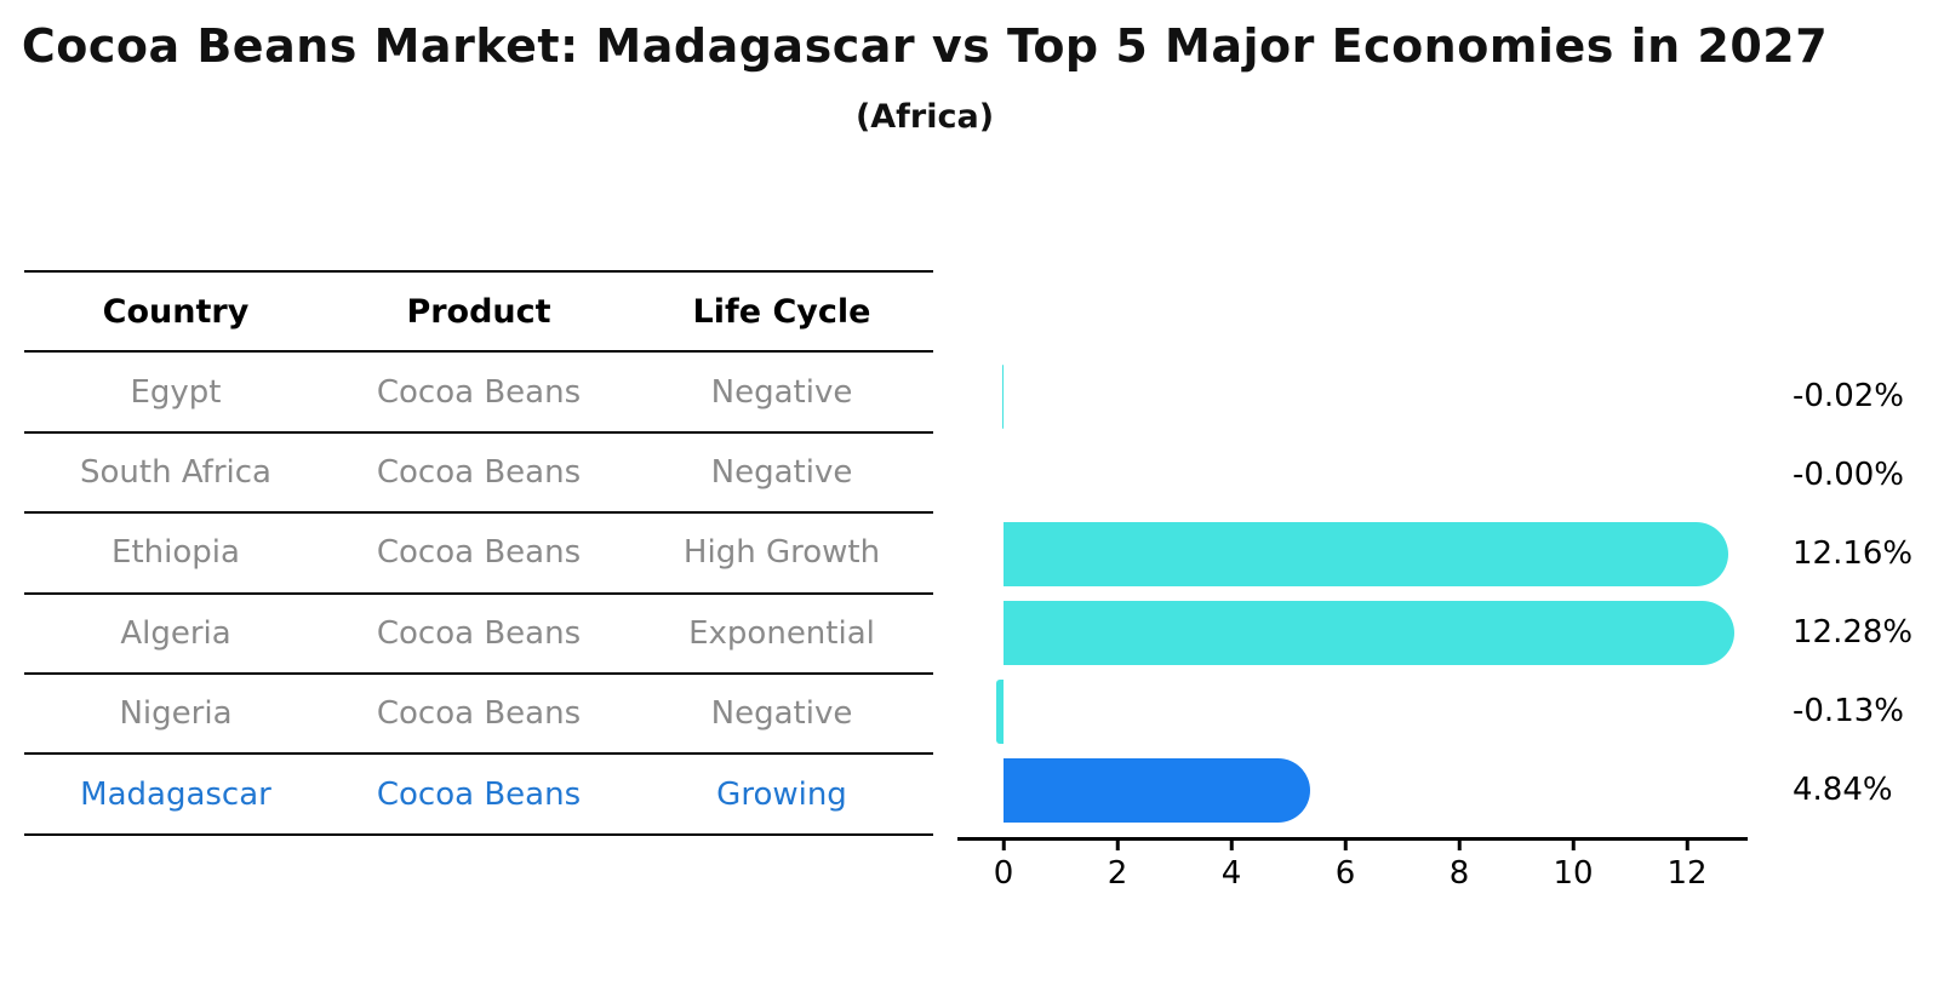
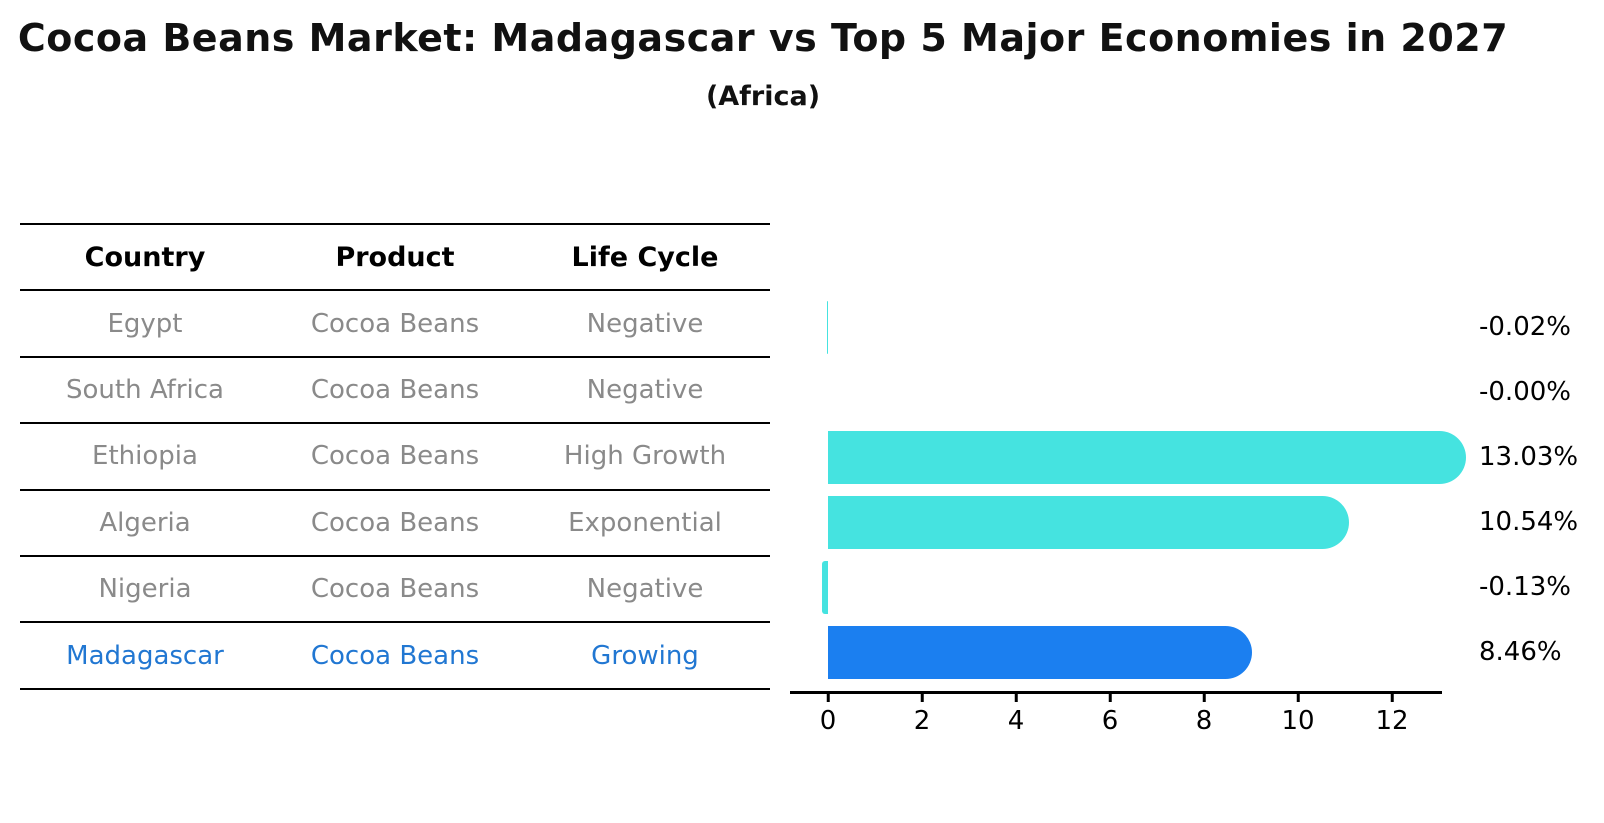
Ethiopia: 12.16% -> 13.03%
Algeria: 12.28% -> 10.54%
Madagascar: 4.84% -> 8.46%
